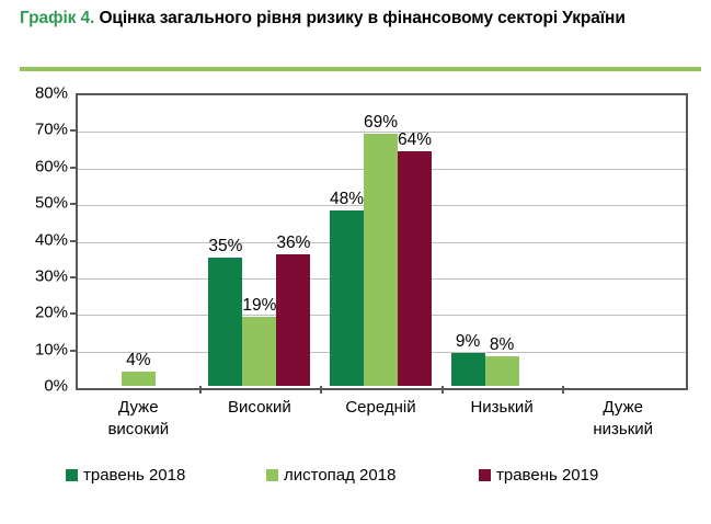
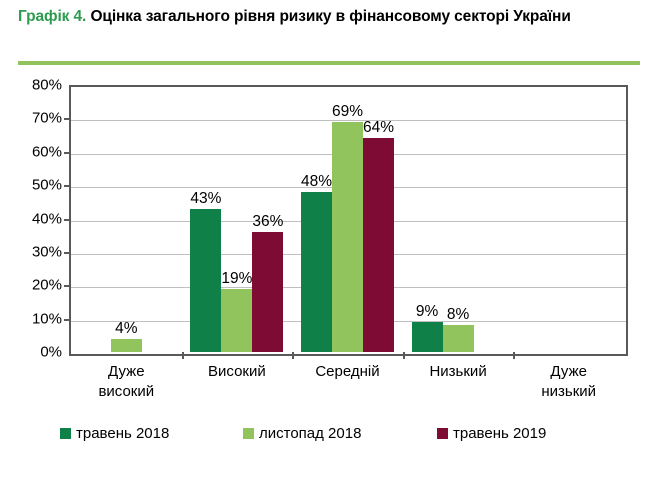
травень 2018/Високий: 35% -> 43%
